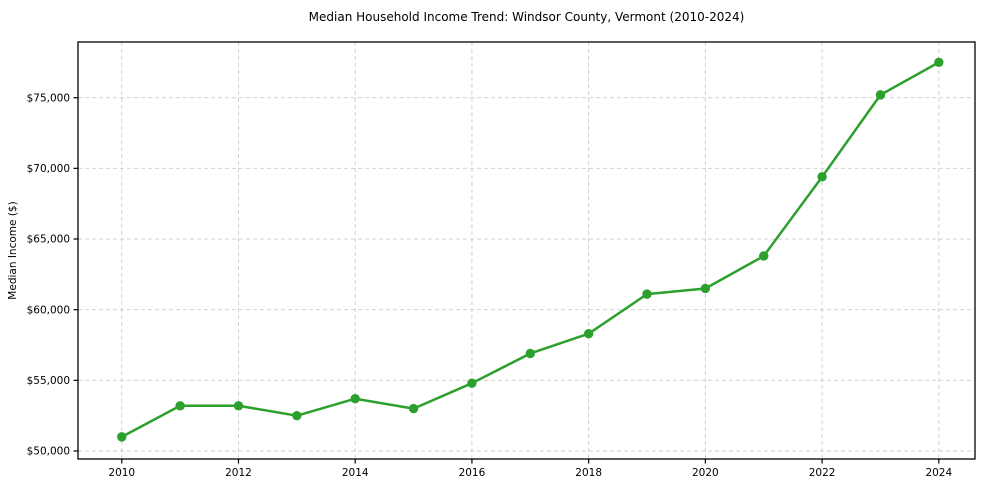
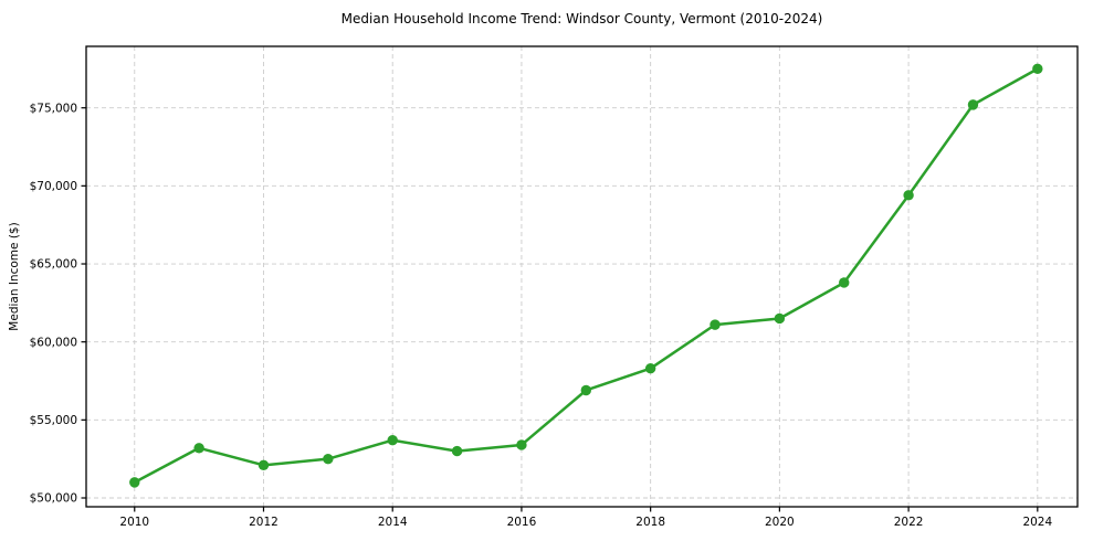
2012: $53200 -> $52100
2016: $54800 -> $53400
